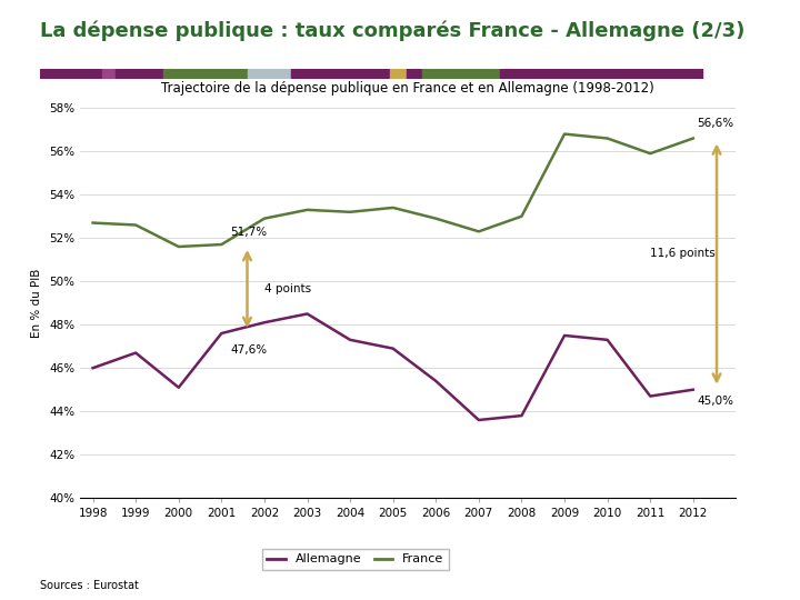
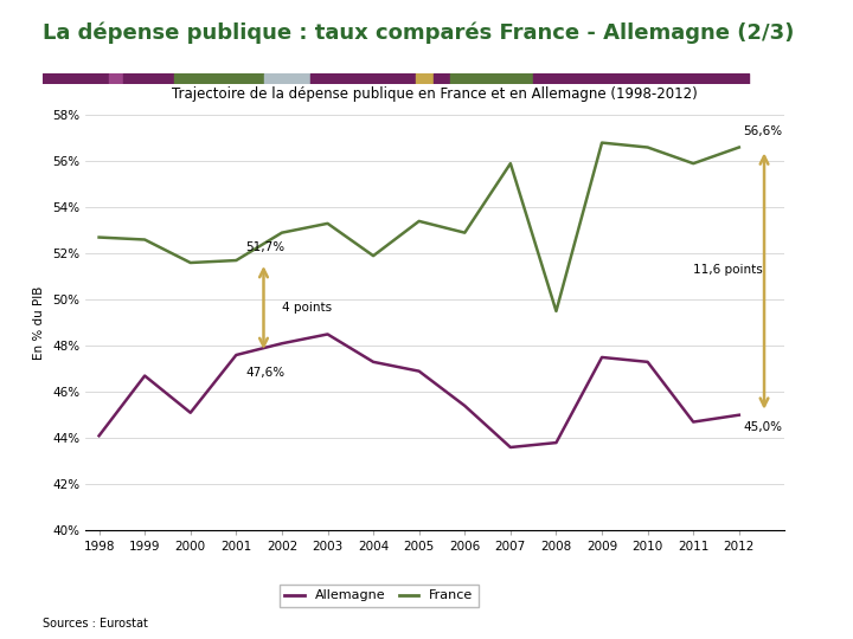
Allemagne/1998: 46.0% -> 44.1%
France/2004: 53.2% -> 51.9%
France/2007: 52.3% -> 55.9%
France/2008: 53.0% -> 49.5%
